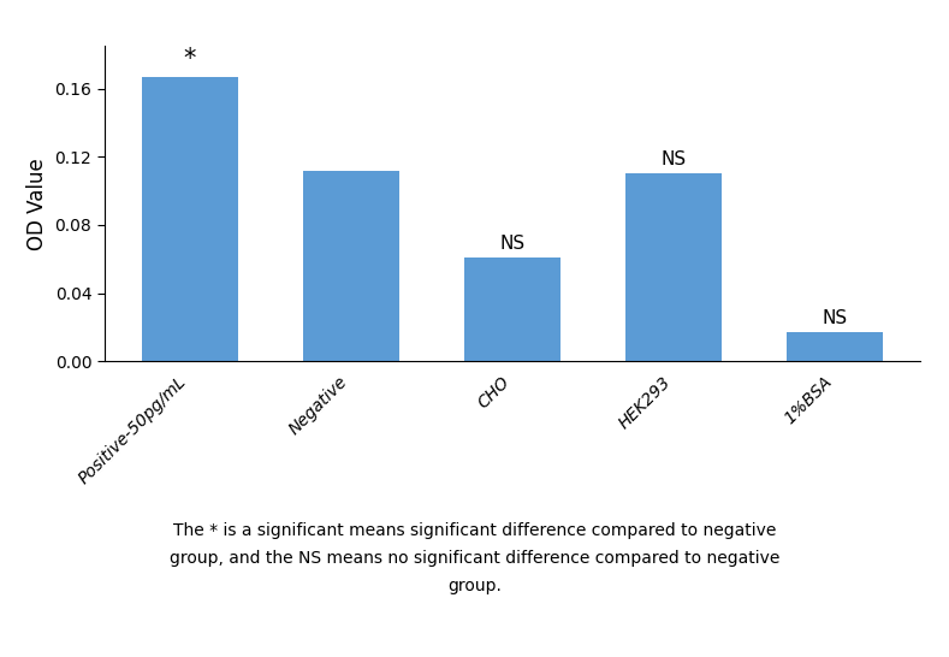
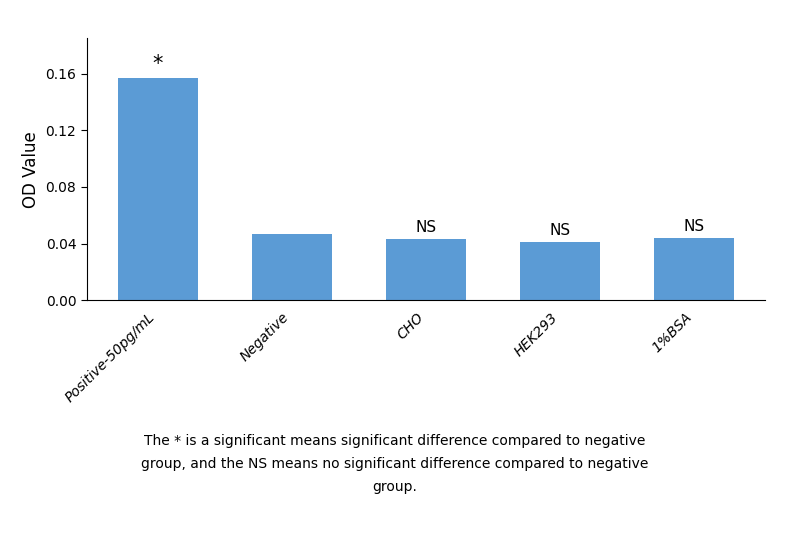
Positive-50pg/mL: 0.167 -> 0.157
Negative: 0.112 -> 0.047
CHO: 0.061 -> 0.043
HEK293: 0.110 -> 0.041
1%BSA: 0.017 -> 0.044
